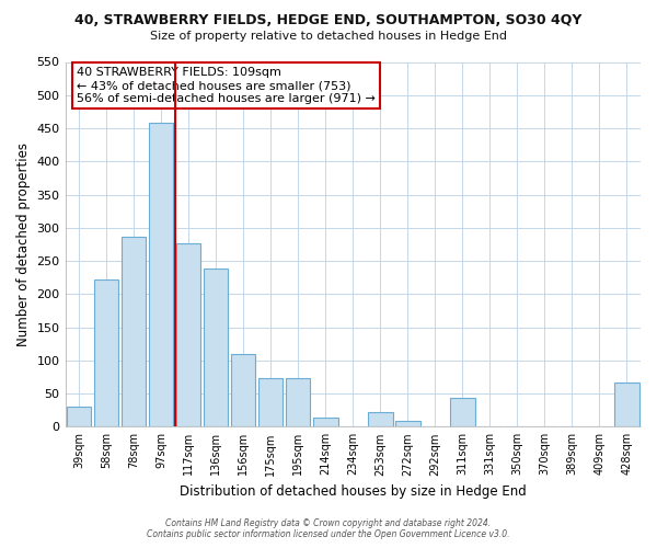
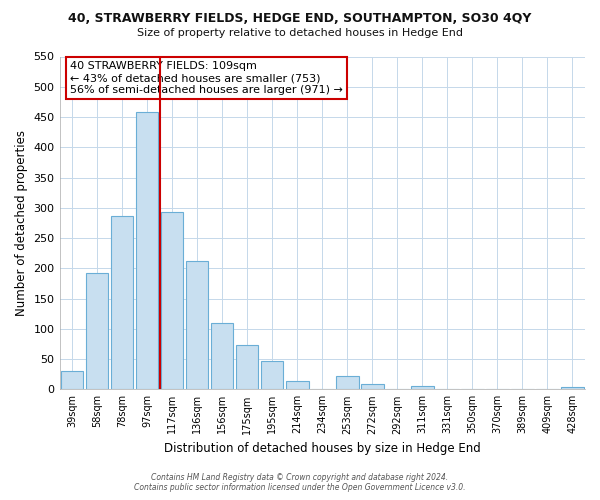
58sqm: 222 -> 192
117sqm: 276 -> 293
136sqm: 238 -> 212
195sqm: 74 -> 47
311sqm: 44 -> 5
428sqm: 66 -> 4
